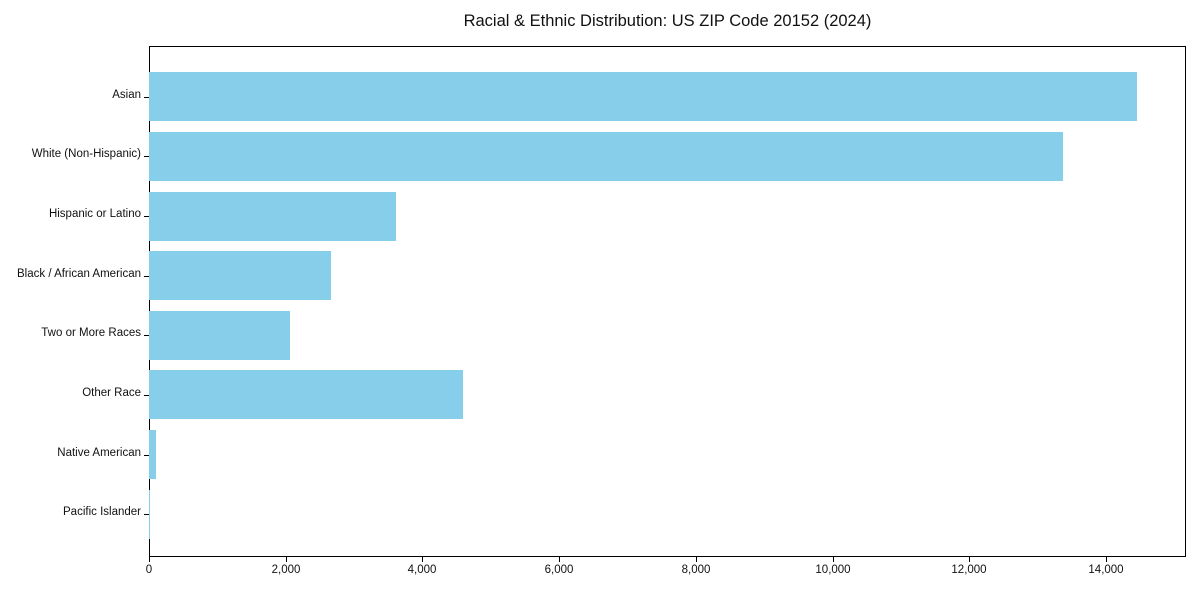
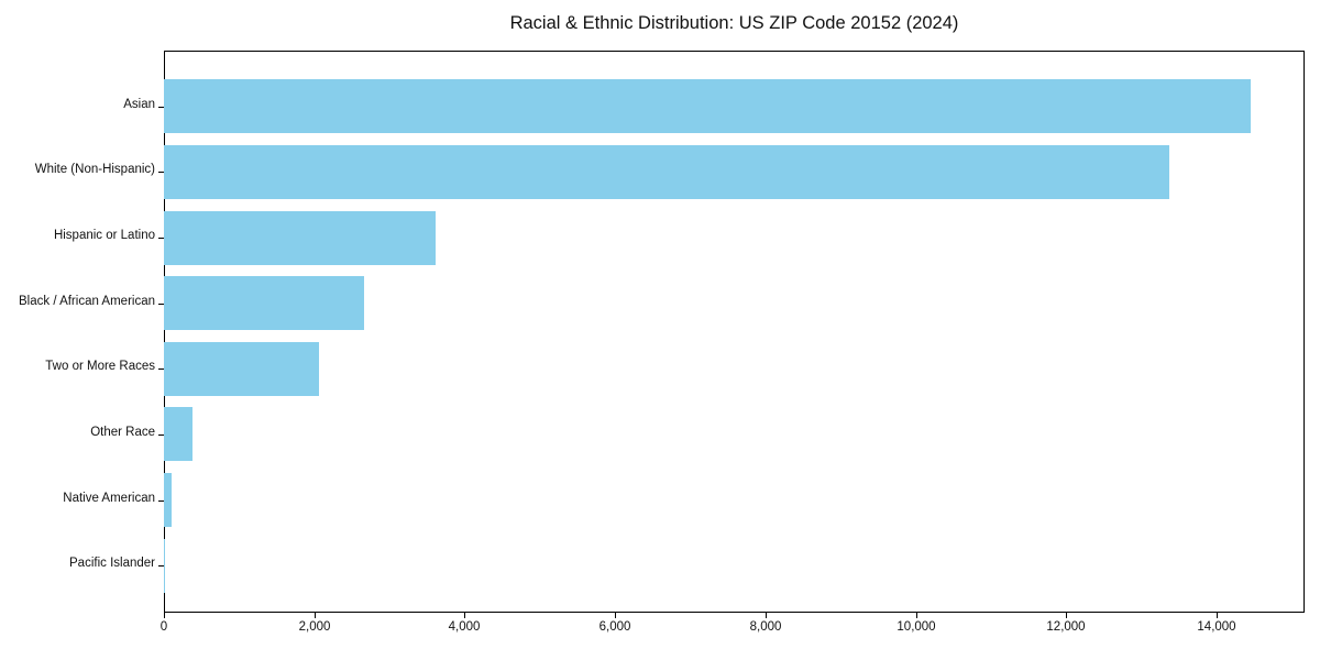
Other Race: 4600 -> 400
